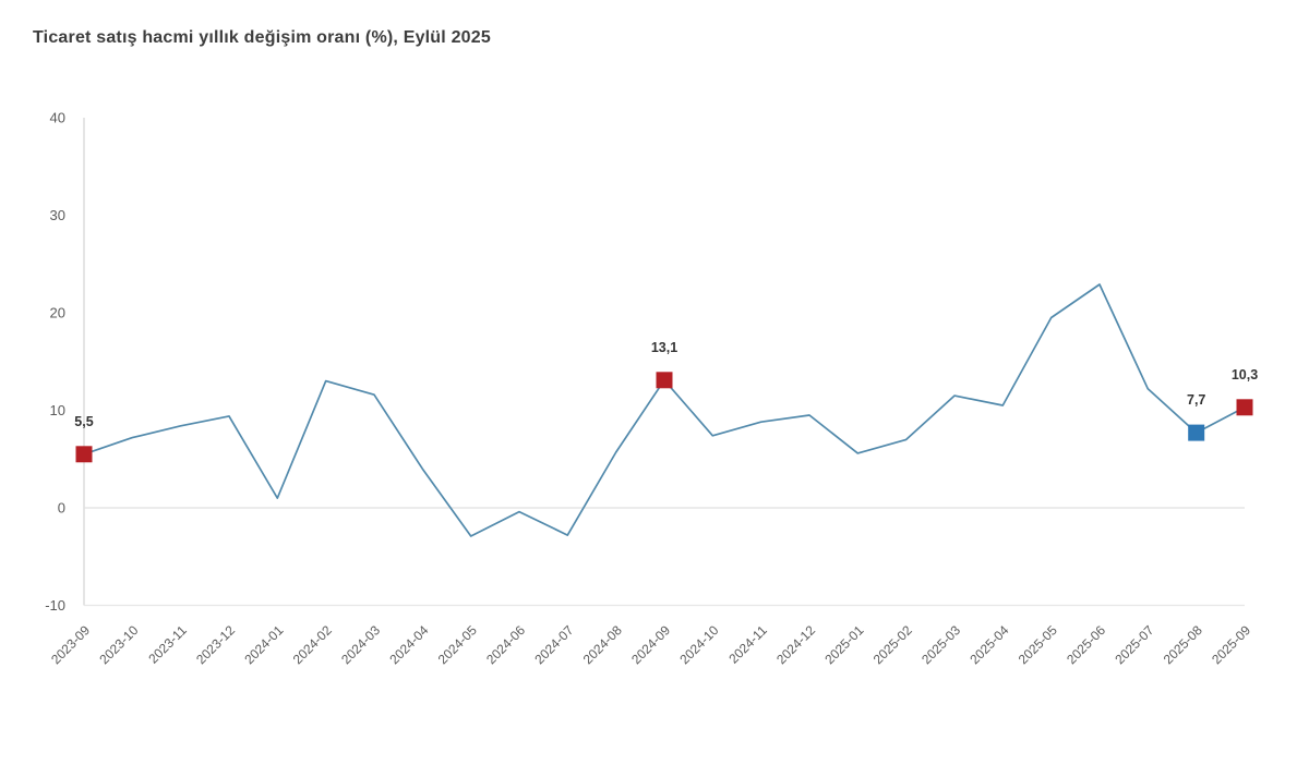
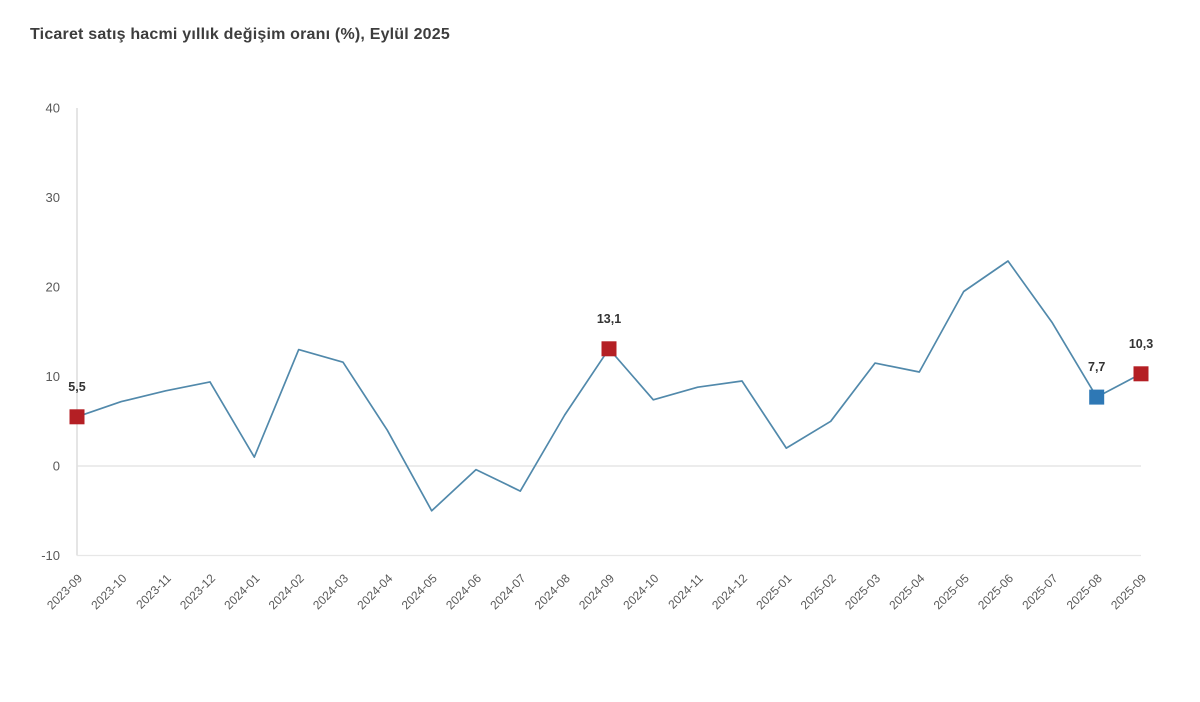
2024-05: -3 -> -5
2025-01: 6 -> 2
2025-02: 7 -> 5
2025-07: 12 -> 16
